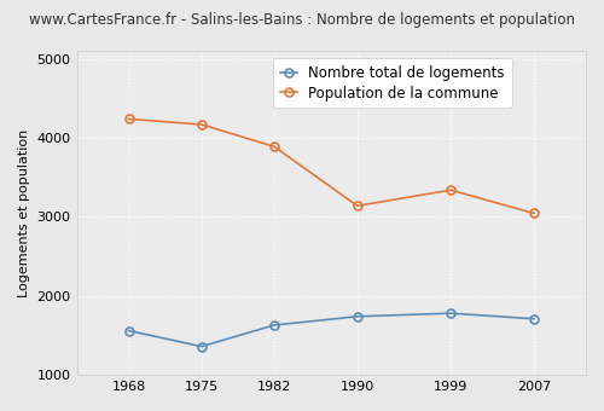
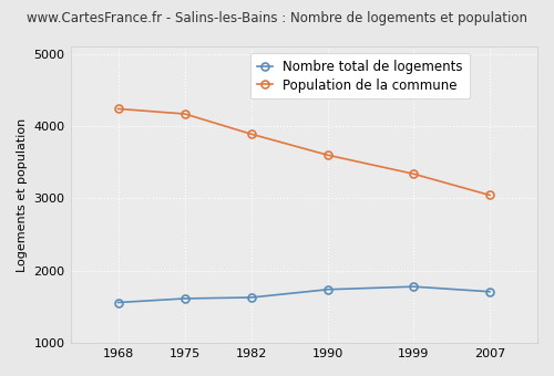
Nombre total de logements/1975: 1360 -> 1620
Population de la commune/1990: 3140 -> 3600
